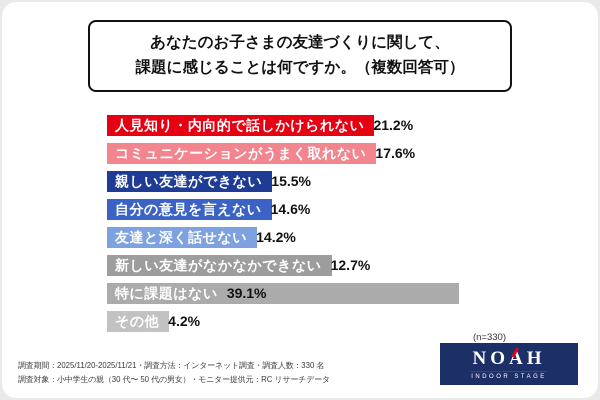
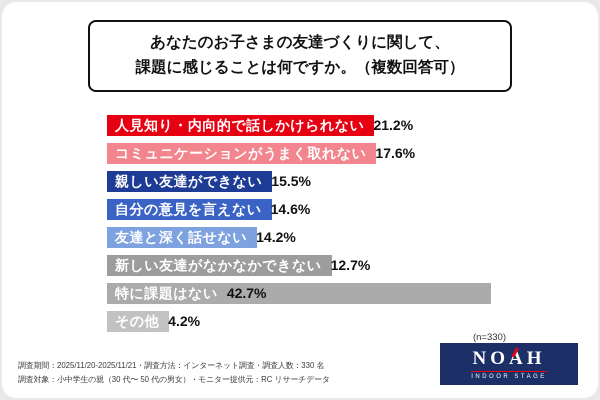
特に課題はない: 39.1% -> 42.7%
